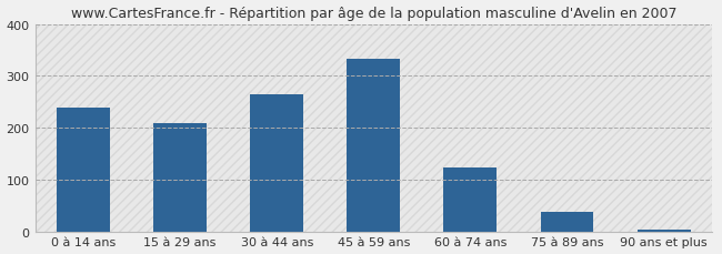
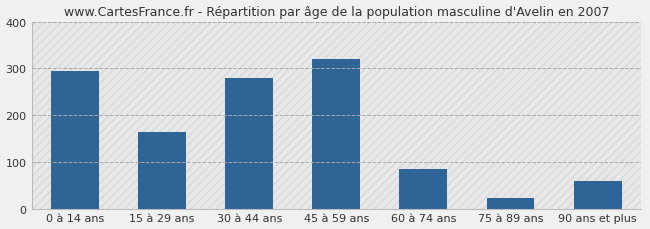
0 à 14 ans: 240 -> 295
15 à 29 ans: 209 -> 165
30 à 44 ans: 265 -> 280
45 à 59 ans: 333 -> 320
60 à 74 ans: 124 -> 85
75 à 89 ans: 40 -> 25
90 ans et plus: 5 -> 60
